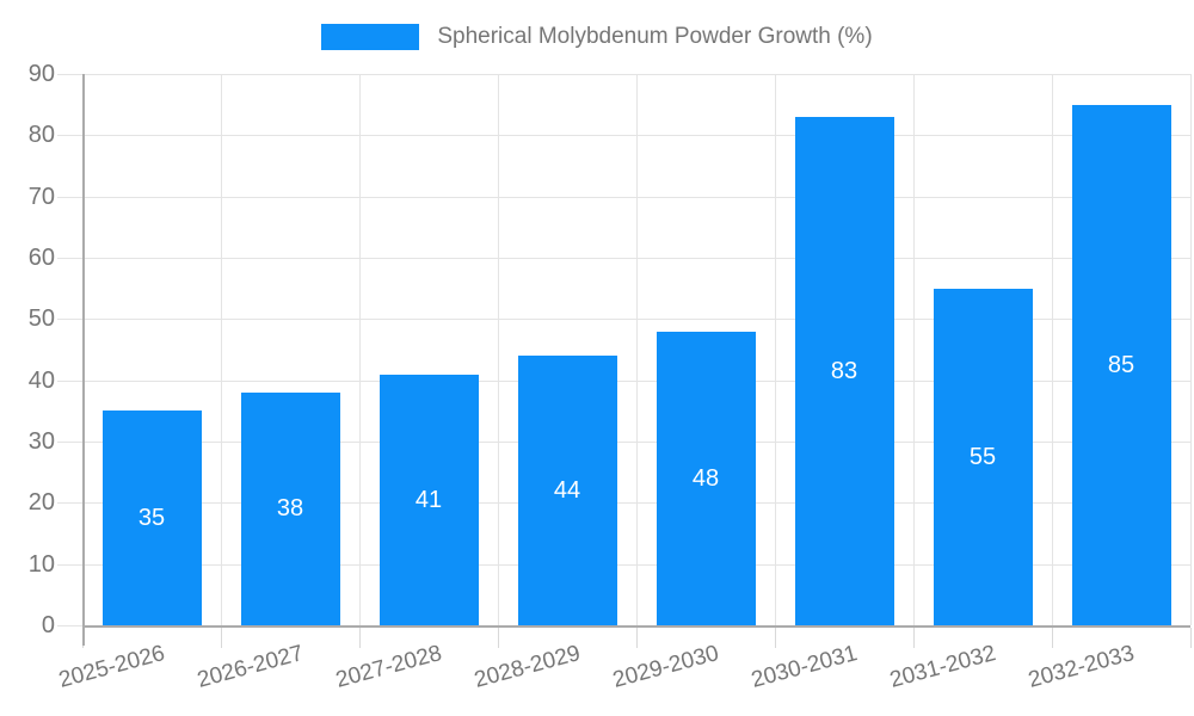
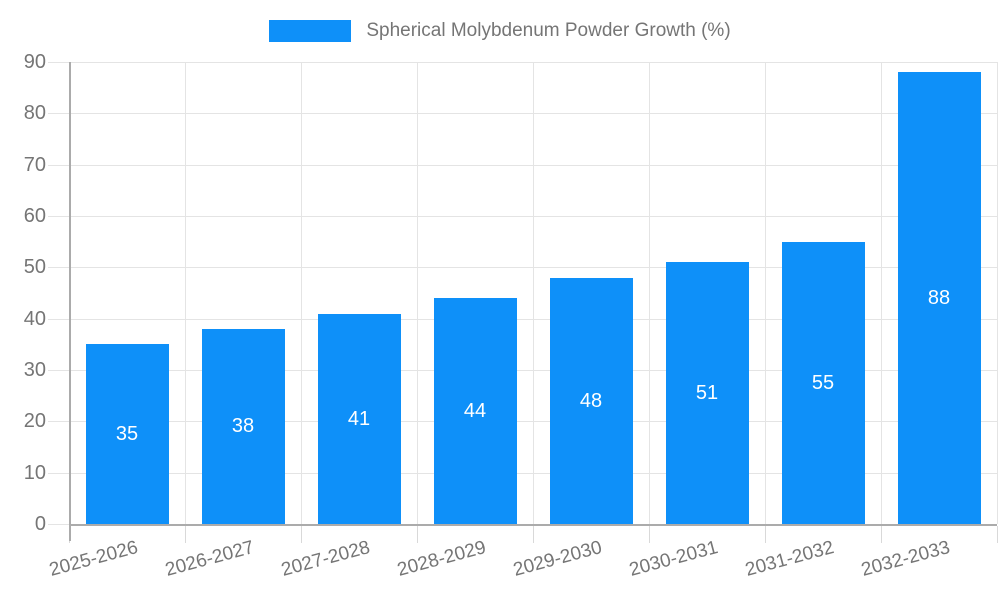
2030-2031: 83 -> 51
2032-2033: 85 -> 88
